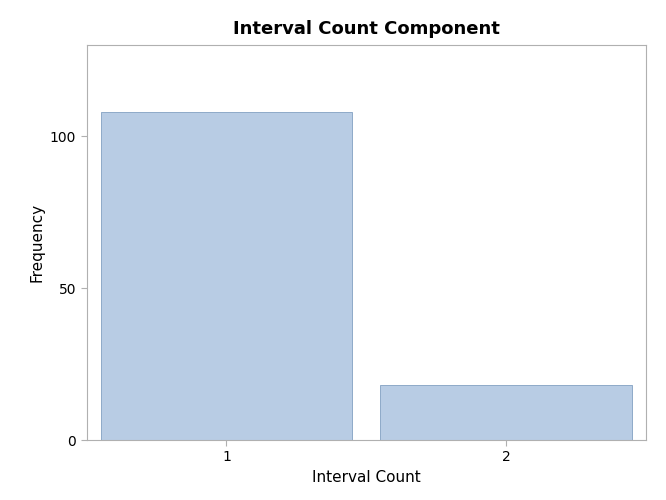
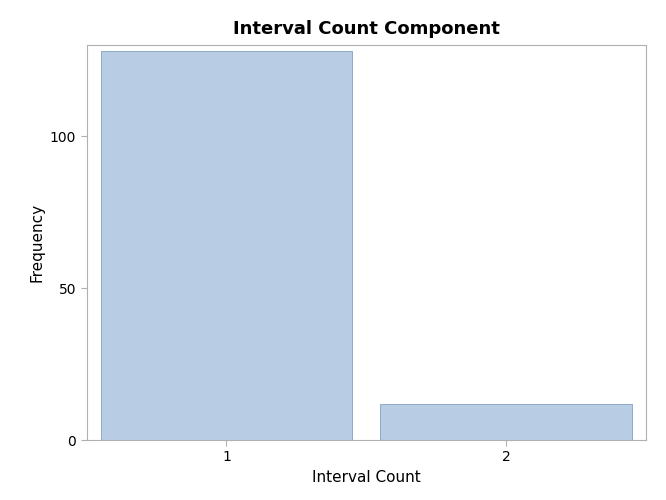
1: 108 -> 128
2: 18 -> 12
